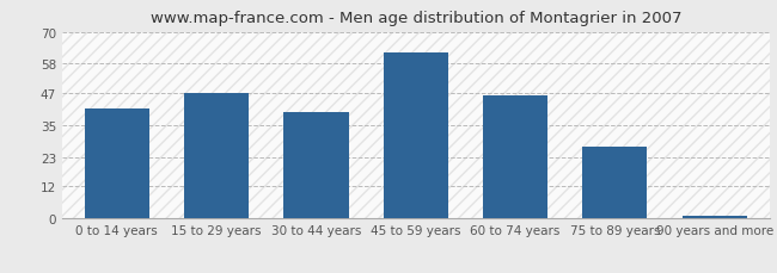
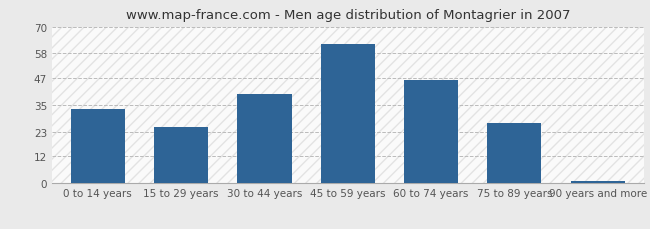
0 to 14 years: 41 -> 33
15 to 29 years: 47 -> 25
